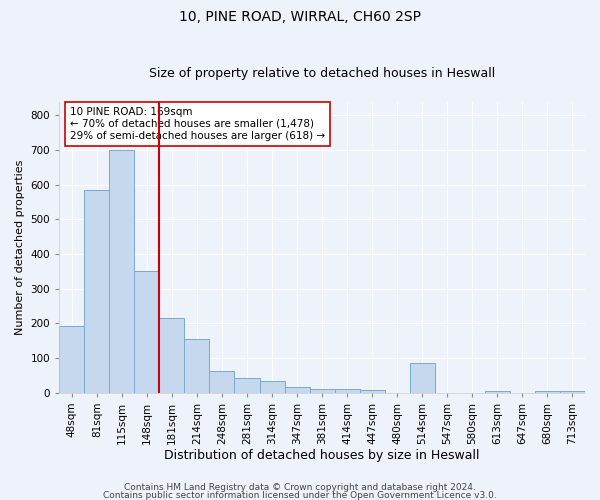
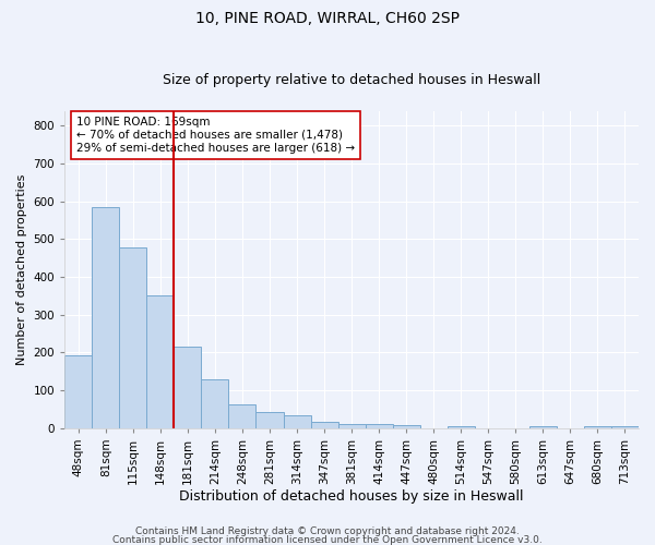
115sqm: 700 -> 478
214sqm: 155 -> 130
514sqm: 85 -> 5
